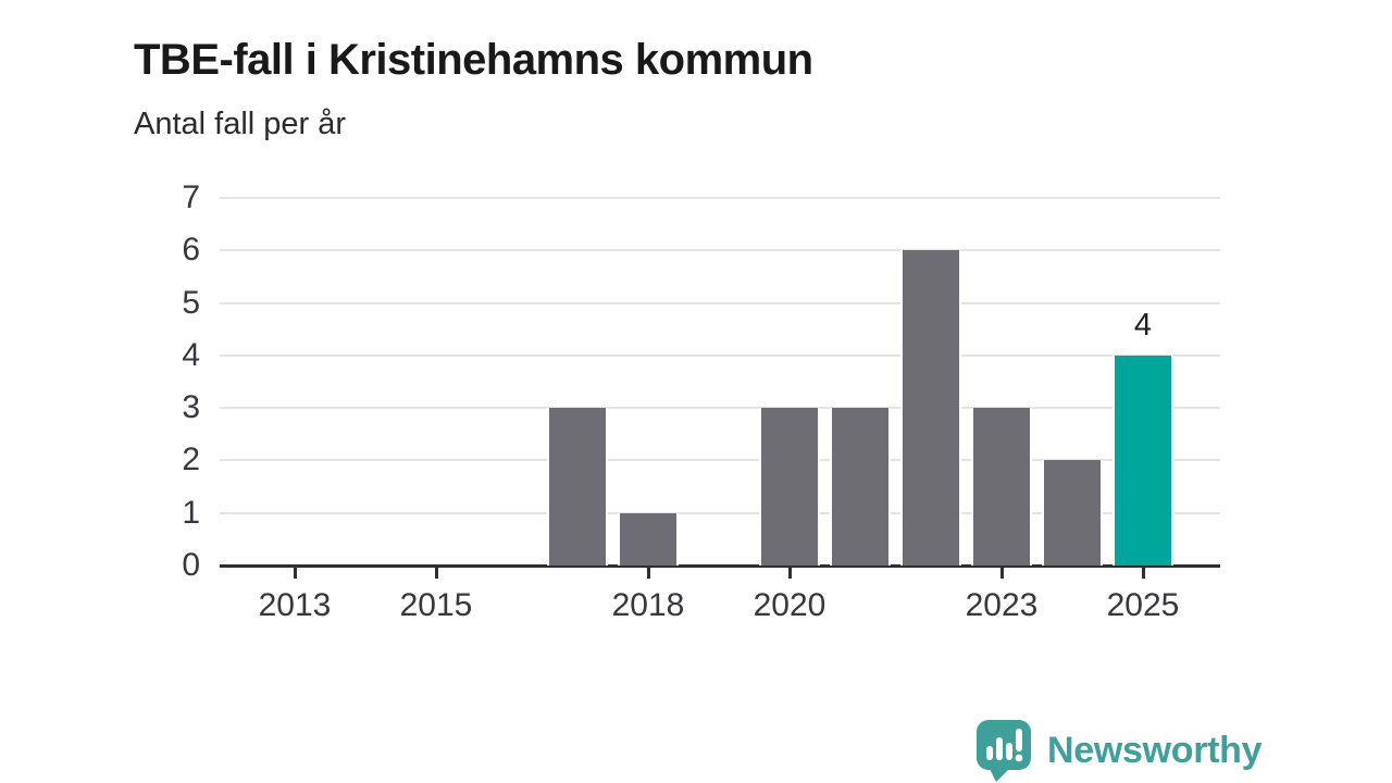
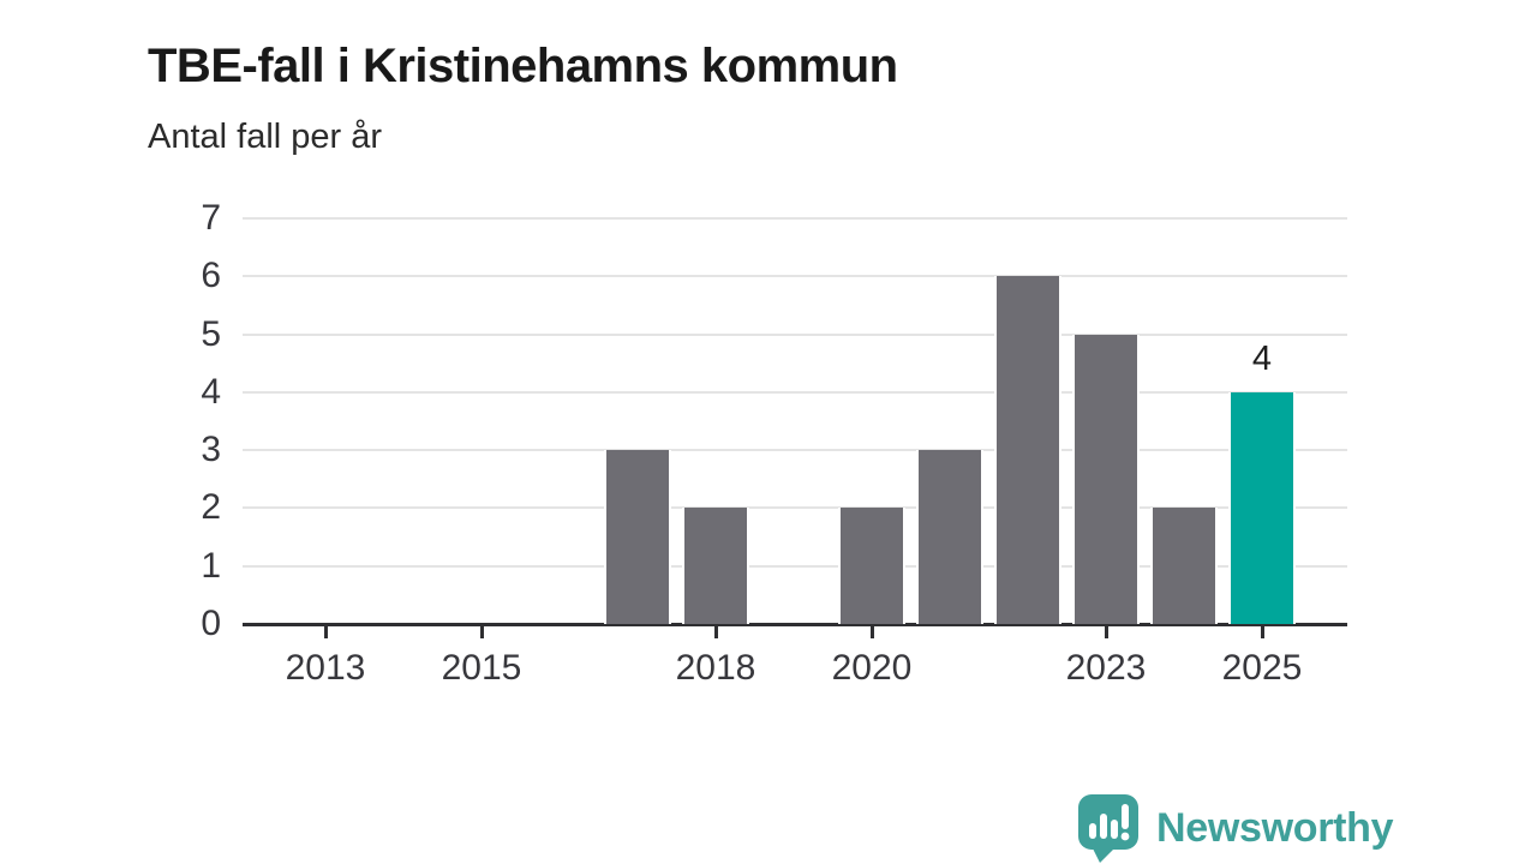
2018: 1 -> 2
2020: 3 -> 2
2023: 3 -> 5
